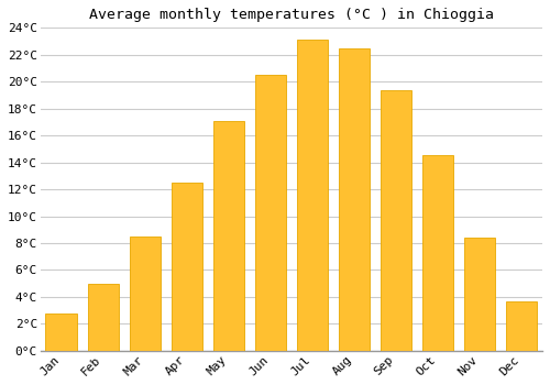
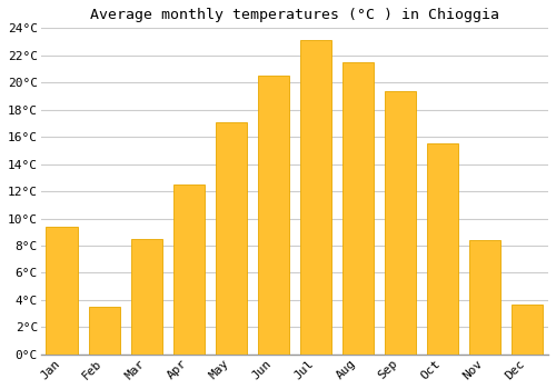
Jan: 2.8°C -> 9.4°C
Feb: 5.0°C -> 3.5°C
Aug: 22.5°C -> 21.5°C
Oct: 14.5°C -> 15.5°C
